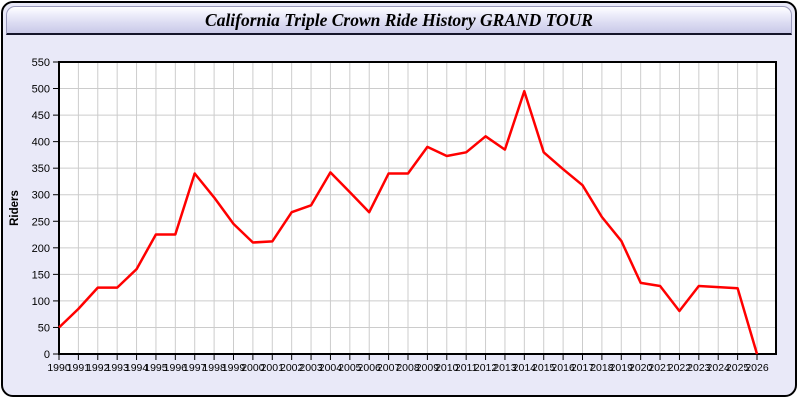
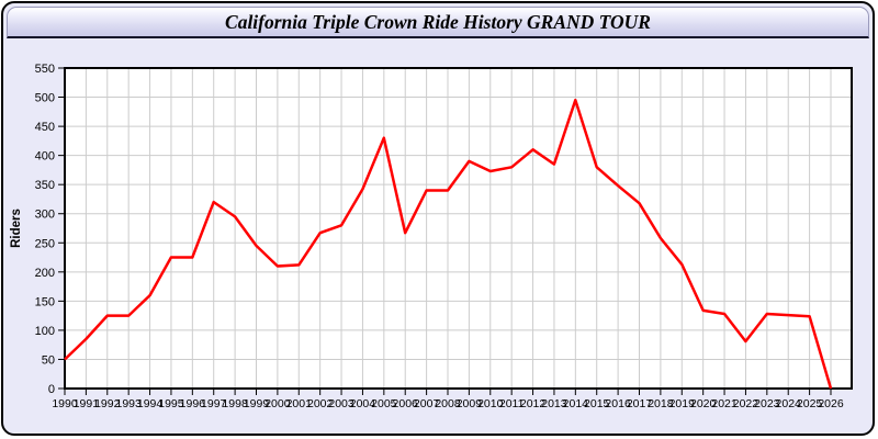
1997: 340 -> 320
2005: 300 -> 430
